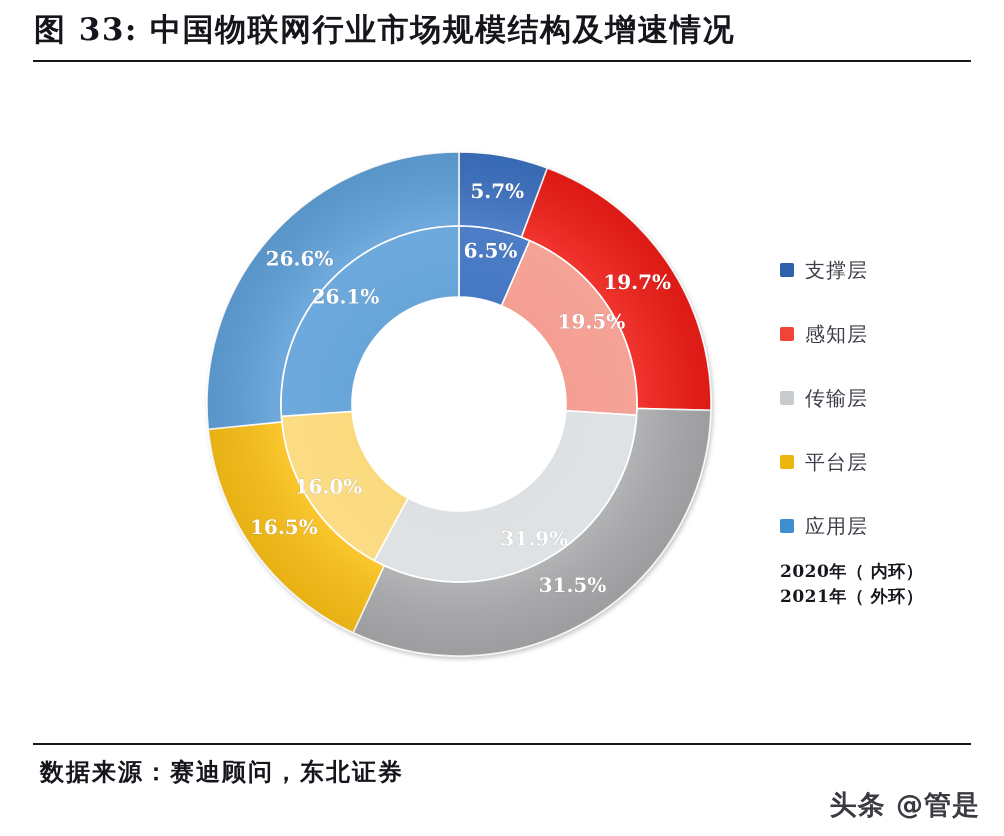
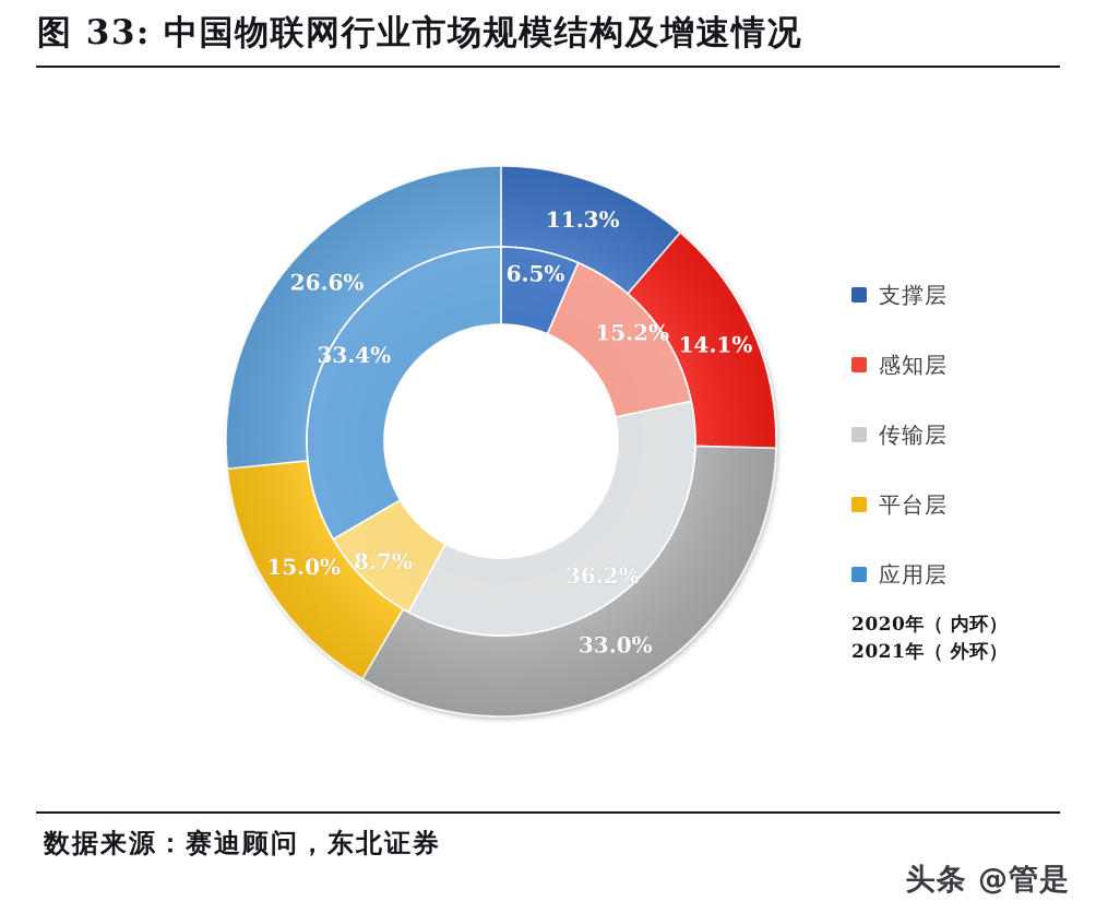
2021年（外环）/支撑层: 5.7% -> 11.3%
2020年（内环）/感知层: 19.5% -> 15.2%
2021年（外环）/感知层: 19.7% -> 14.1%
2020年（内环）/传输层: 31.9% -> 36.2%
2021年（外环）/传输层: 31.5% -> 33.0%
2020年（内环）/平台层: 16.0% -> 8.7%
2021年（外环）/平台层: 16.5% -> 15.0%
2020年（内环）/应用层: 26.1% -> 33.4%
